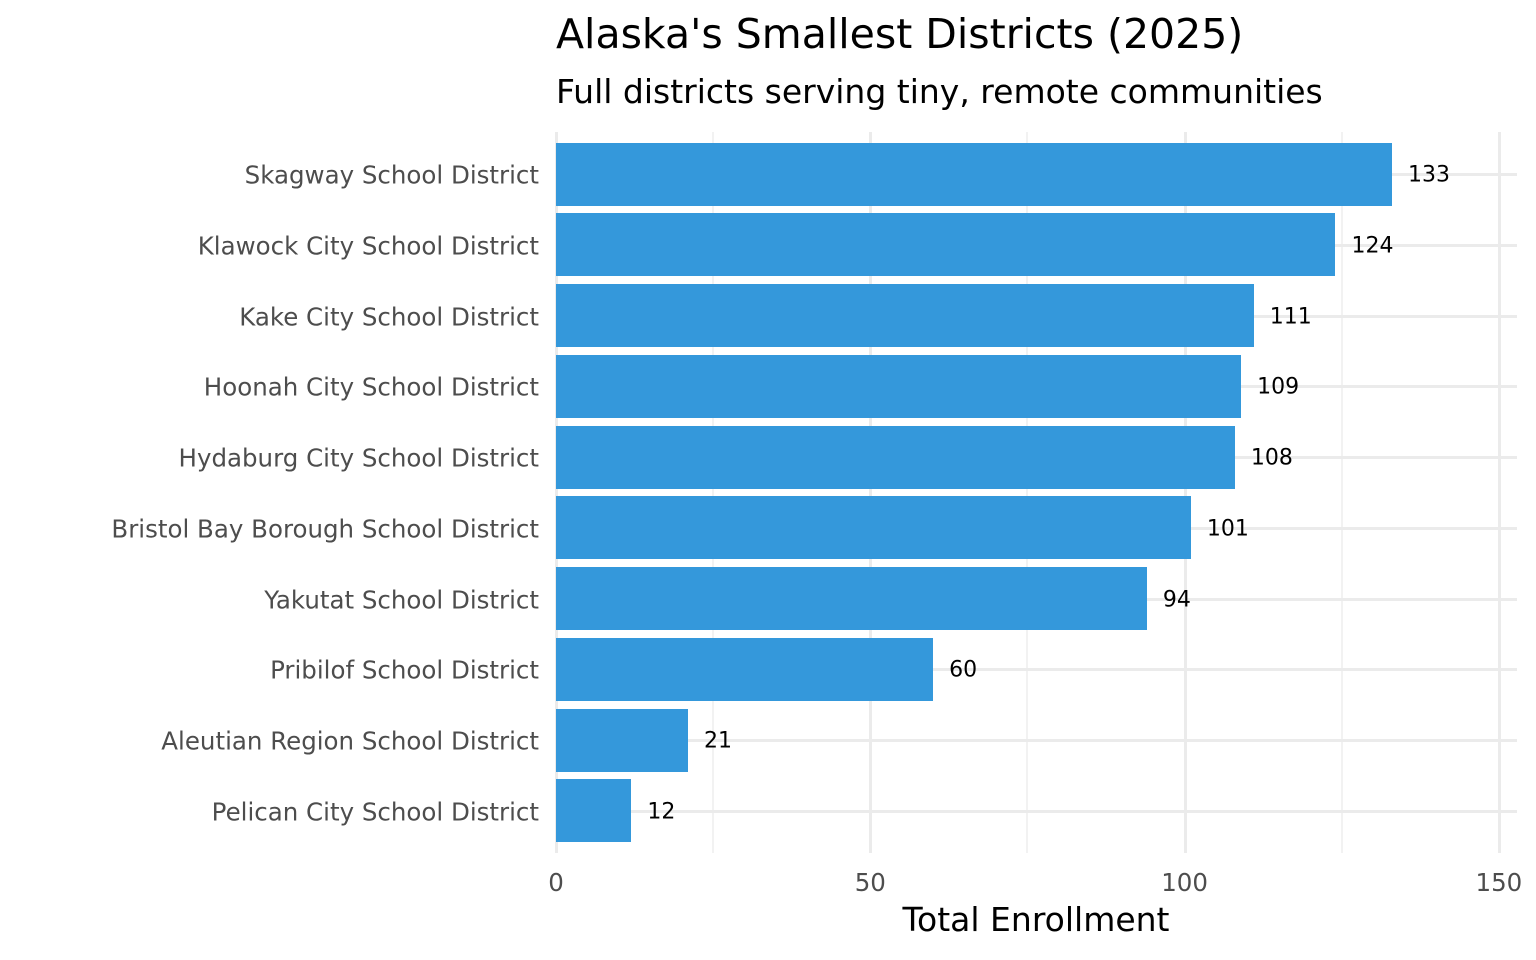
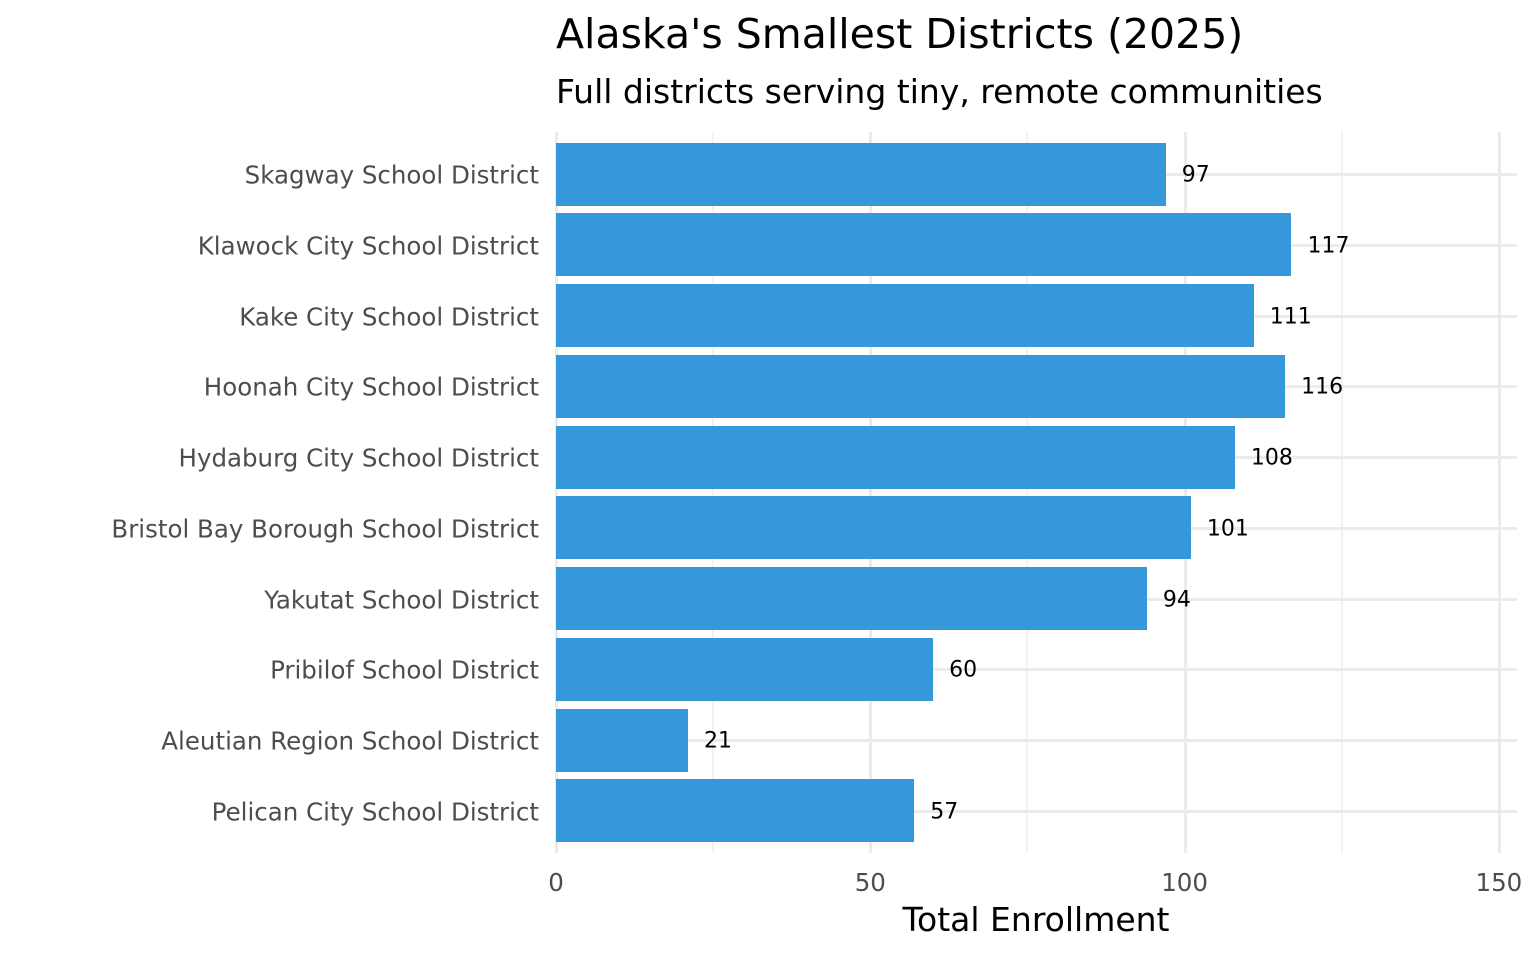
Skagway School District: 133 -> 97
Klawock City School District: 124 -> 117
Hoonah City School District: 109 -> 116
Pelican City School District: 12 -> 57
